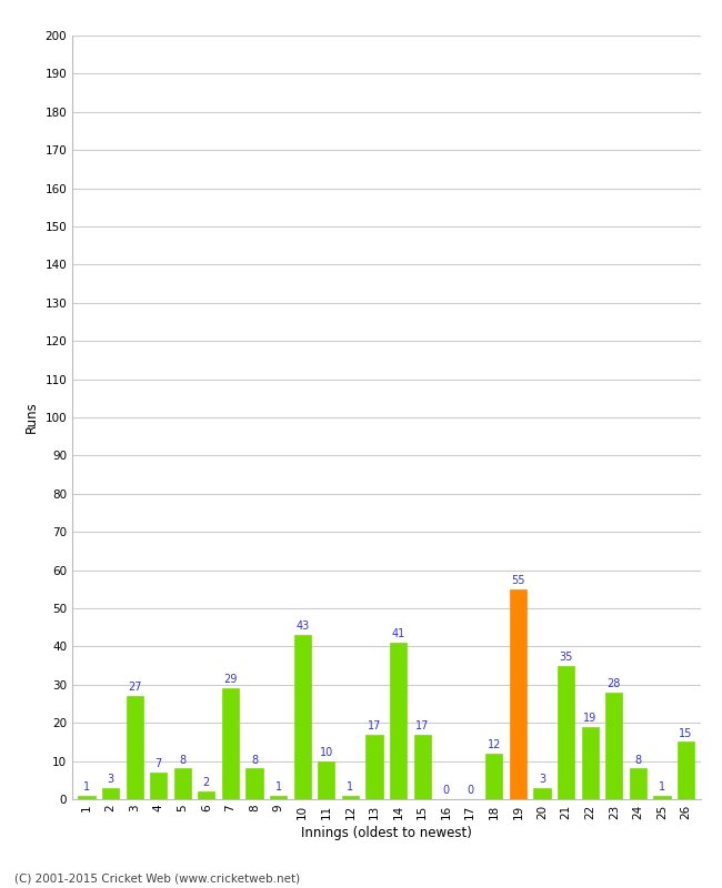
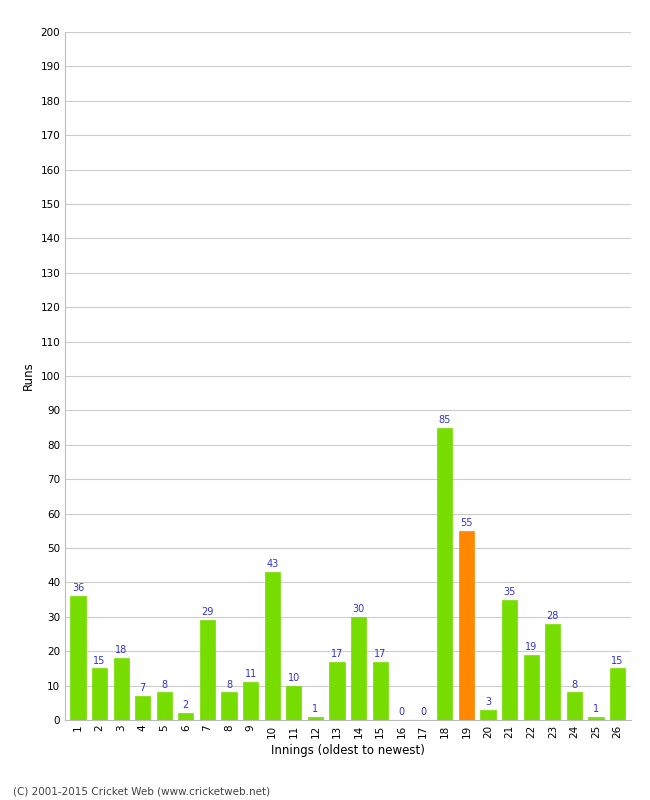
1: 1 -> 36
2: 3 -> 15
3: 27 -> 18
9: 1 -> 11
14: 41 -> 30
18: 12 -> 85
